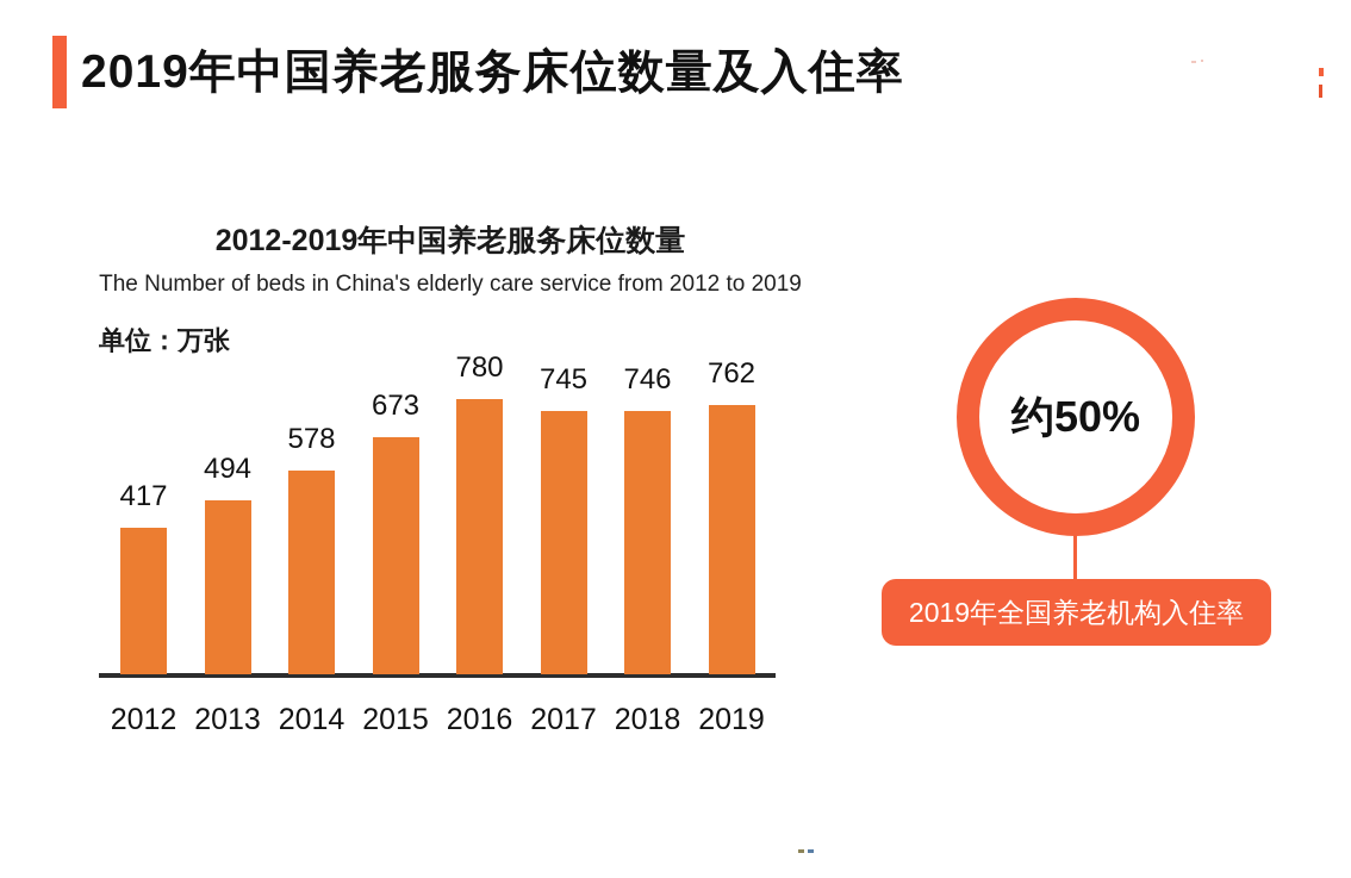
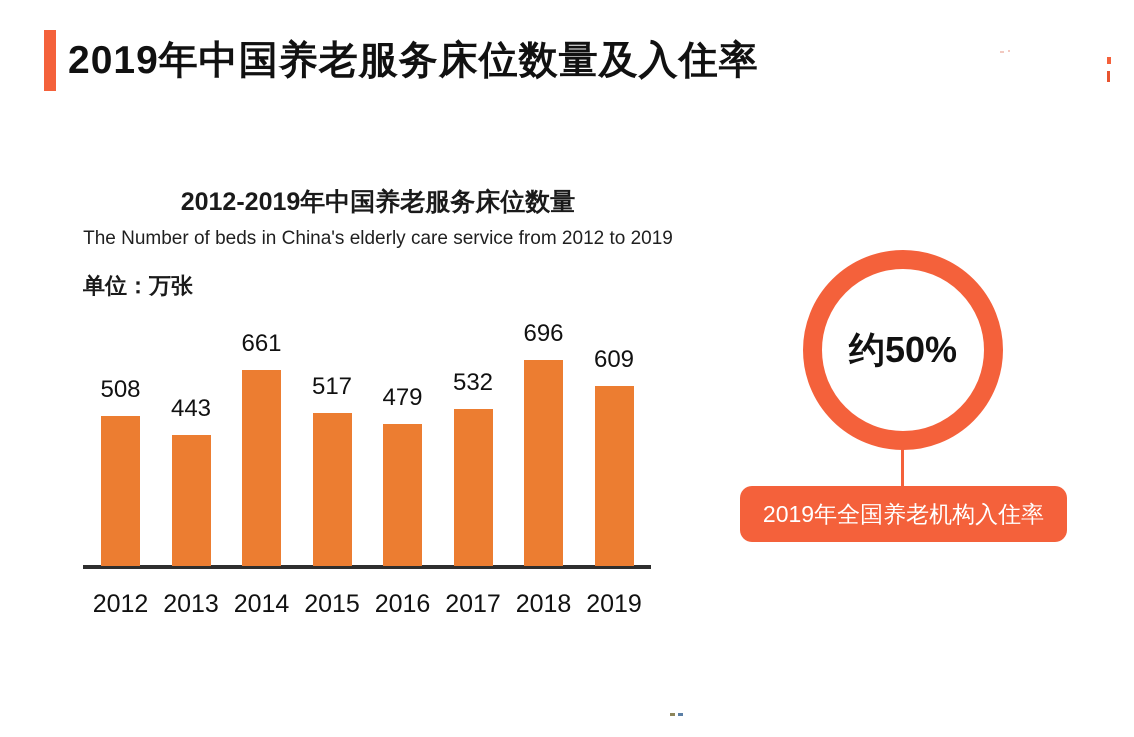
2012: 417 -> 508
2013: 494 -> 443
2014: 578 -> 661
2015: 673 -> 517
2016: 780 -> 479
2017: 745 -> 532
2018: 746 -> 696
2019: 762 -> 609
